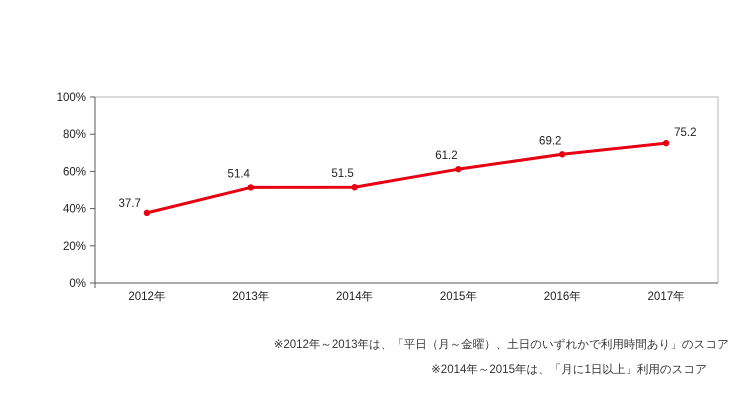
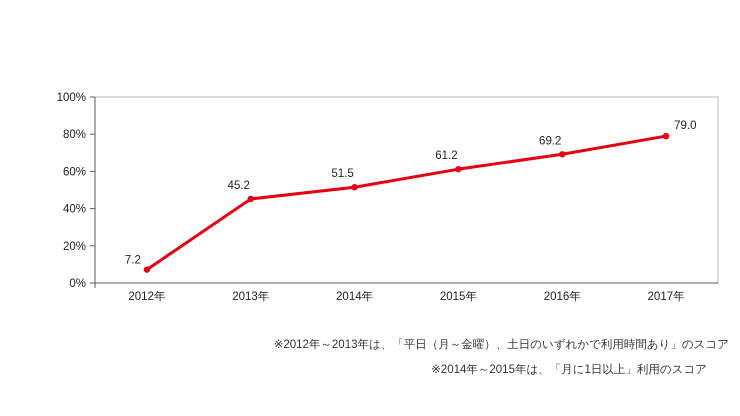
2012年: 37.7 -> 7.2
2013年: 51.4 -> 45.2
2017年: 75.2 -> 79.0
